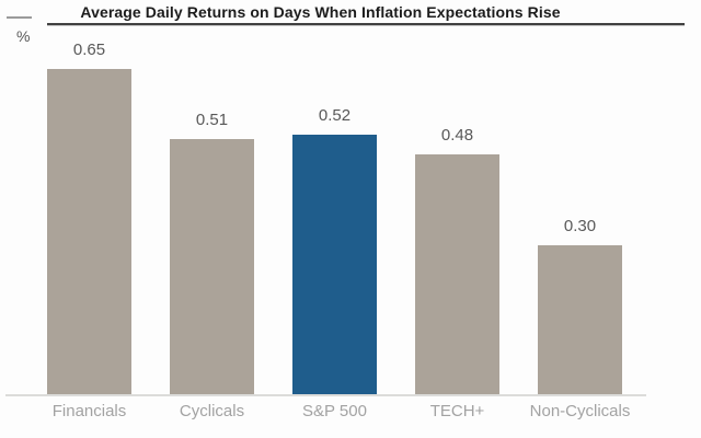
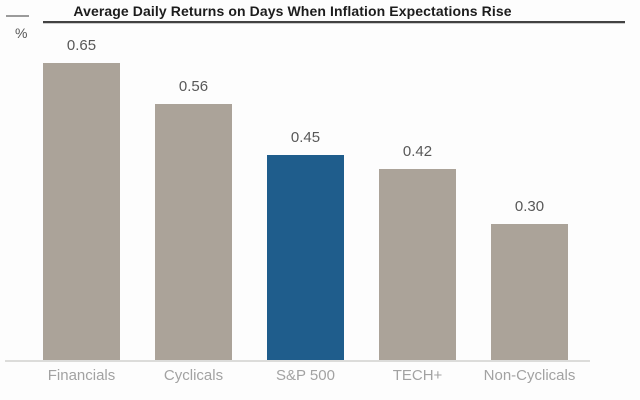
Cyclicals: 0.51 -> 0.56
S&P 500: 0.52 -> 0.45
TECH+: 0.48 -> 0.42
